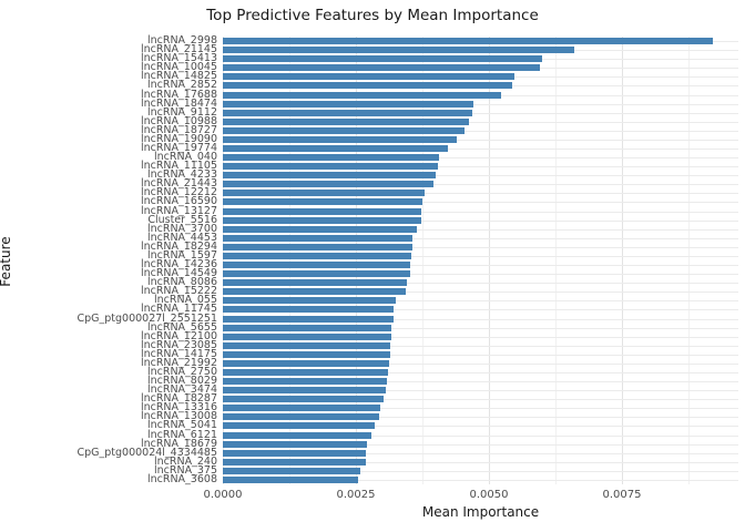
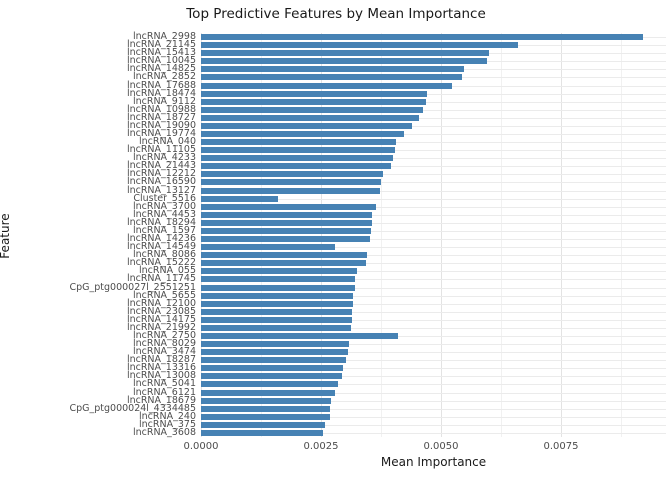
Cluster_5516: 0.0037 -> 0.0016
lncRNA_14549: 0.0035 -> 0.0028
lncRNA_2750: 0.0031 -> 0.0041
